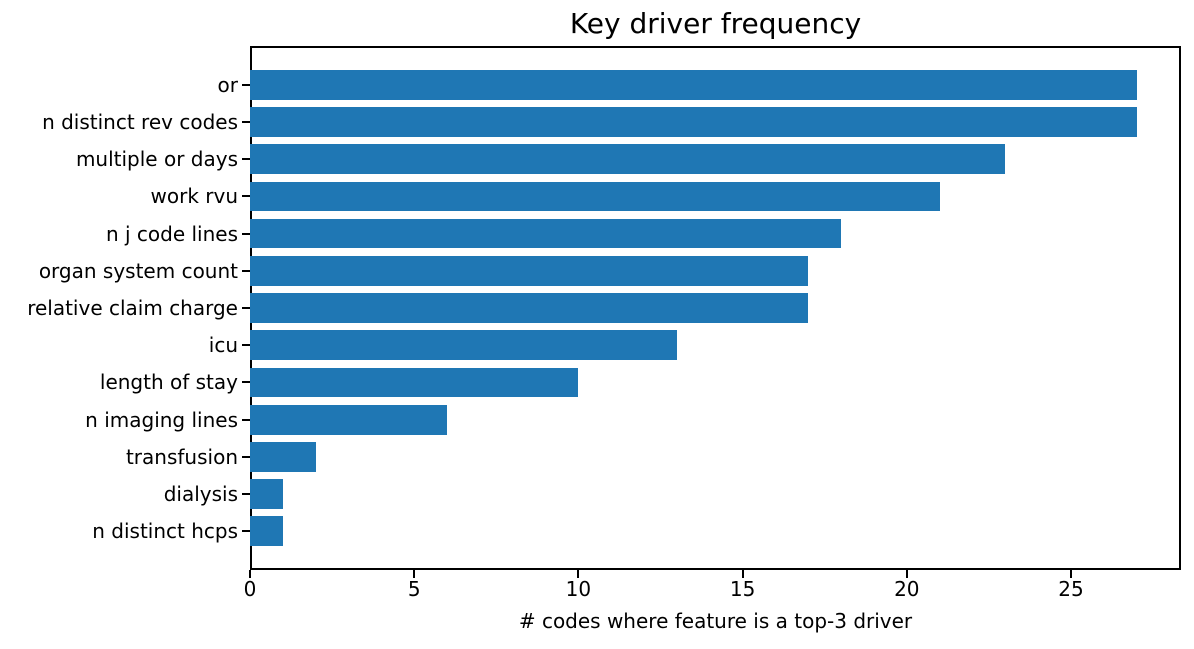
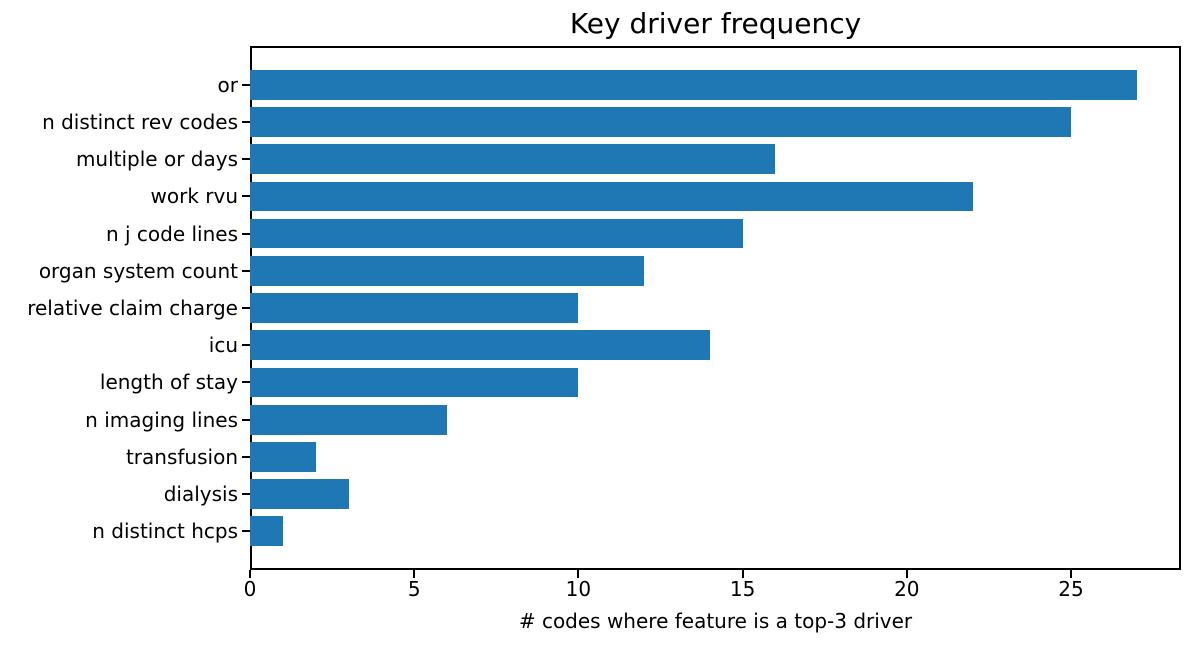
n distinct rev codes: 27 -> 25
multiple or days: 23 -> 16
work rvu: 21 -> 22
n j code lines: 18 -> 15
organ system count: 17 -> 12
relative claim charge: 17 -> 10
icu: 13 -> 14
dialysis: 1 -> 3
